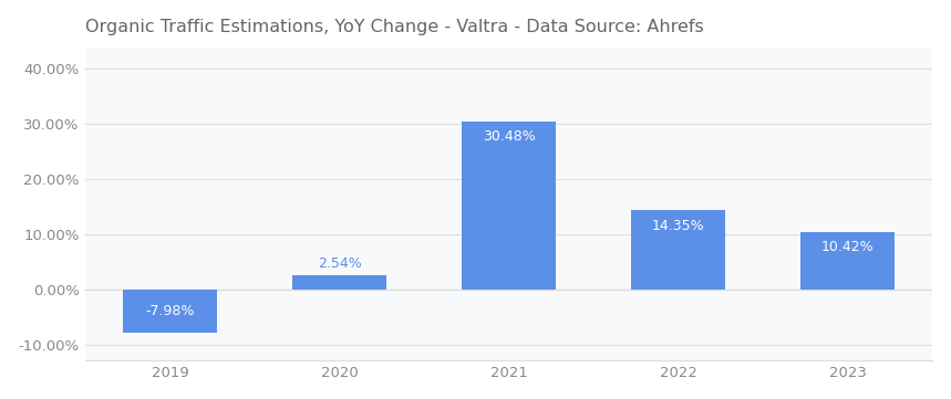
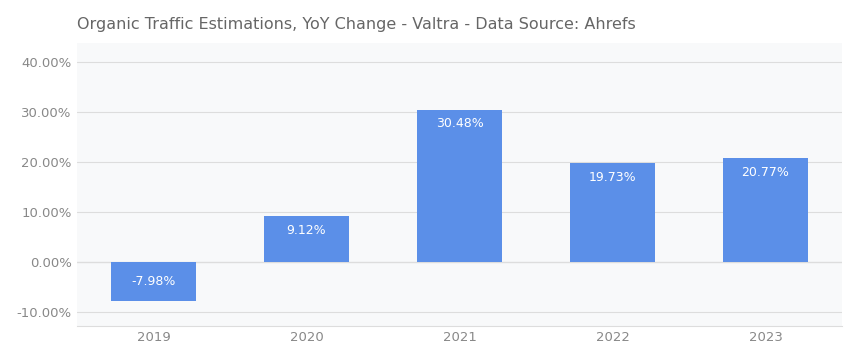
2020: 2.54% -> 9.12%
2022: 14.35% -> 19.73%
2023: 10.42% -> 20.77%
